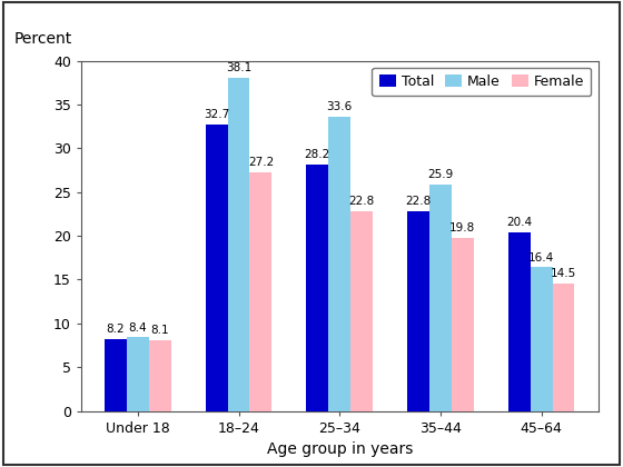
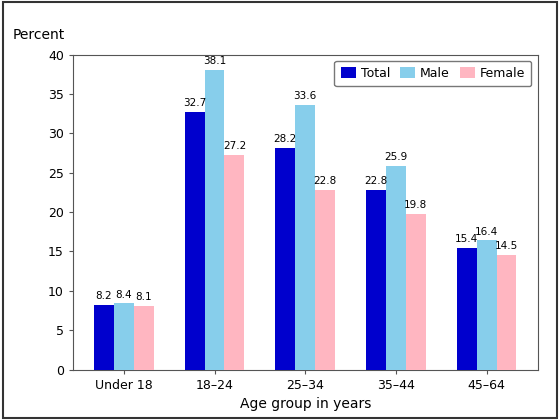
Total/45–64: 20.4 -> 15.4
